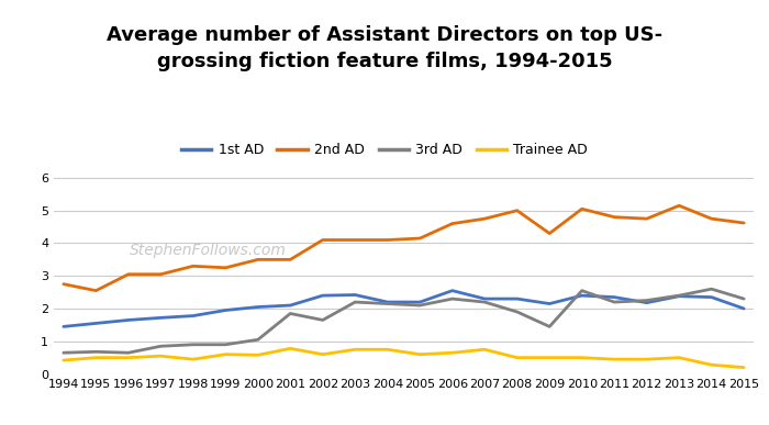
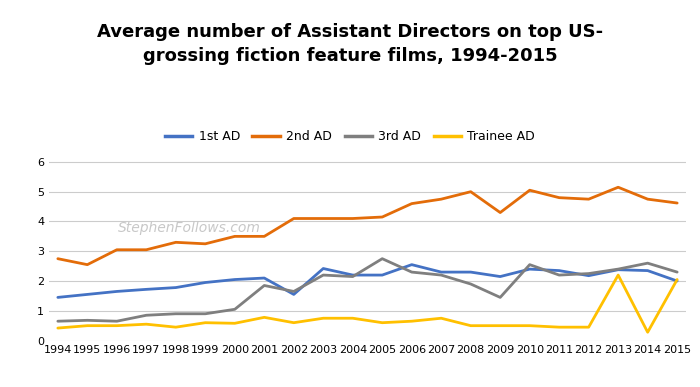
1st AD/2002: 2.40 -> 1.55
3rd AD/2005: 2.10 -> 2.75
Trainee AD/2013: 0.50 -> 2.20
Trainee AD/2015: 0.20 -> 2.05
